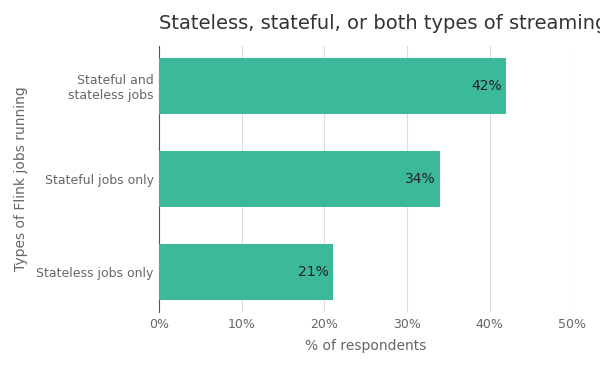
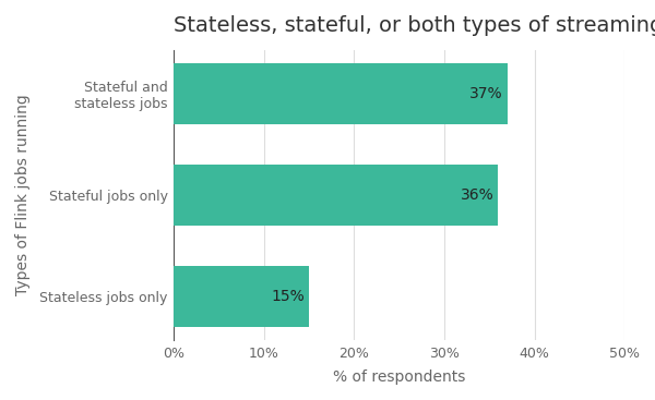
Stateful and stateless jobs: 42% -> 37%
Stateful jobs only: 34% -> 36%
Stateless jobs only: 21% -> 15%
